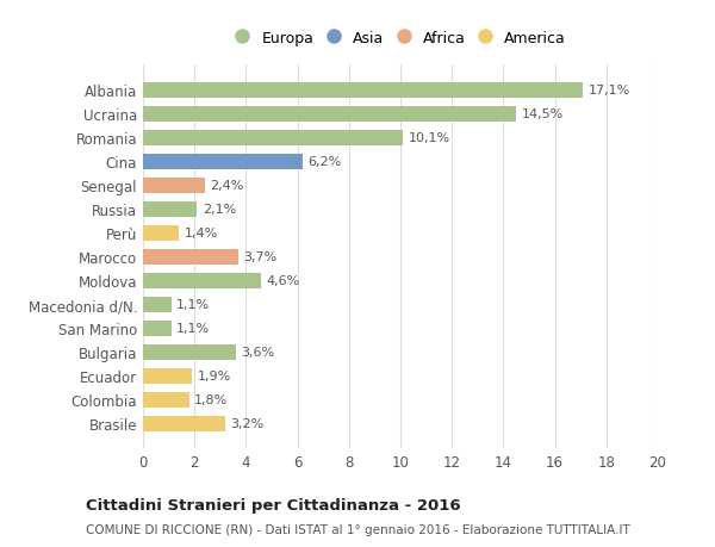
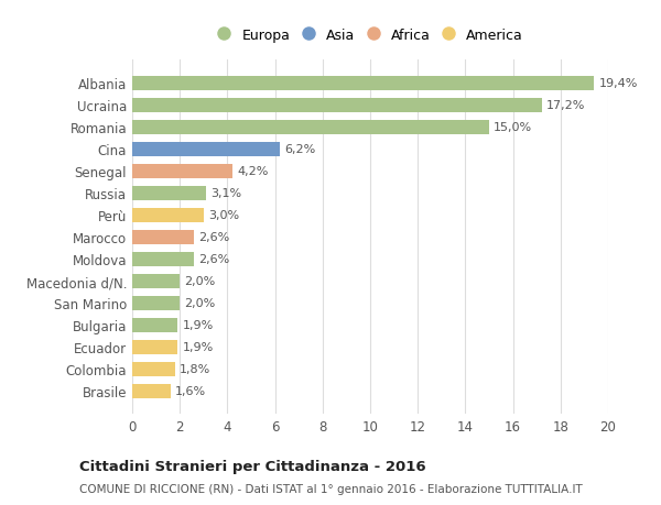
Albania: 17,1% -> 19,4%
Ucraina: 14,5% -> 17,2%
Romania: 10,1% -> 15,0%
Senegal: 2,4% -> 4,2%
Russia: 2,1% -> 3,1%
Perù: 1,4% -> 3,0%
Marocco: 3,7% -> 2,6%
Moldova: 4,6% -> 2,6%
Macedonia d/N.: 1,1% -> 2,0%
San Marino: 1,1% -> 2,0%
Bulgaria: 3,6% -> 1,9%
Brasile: 3,2% -> 1,6%
